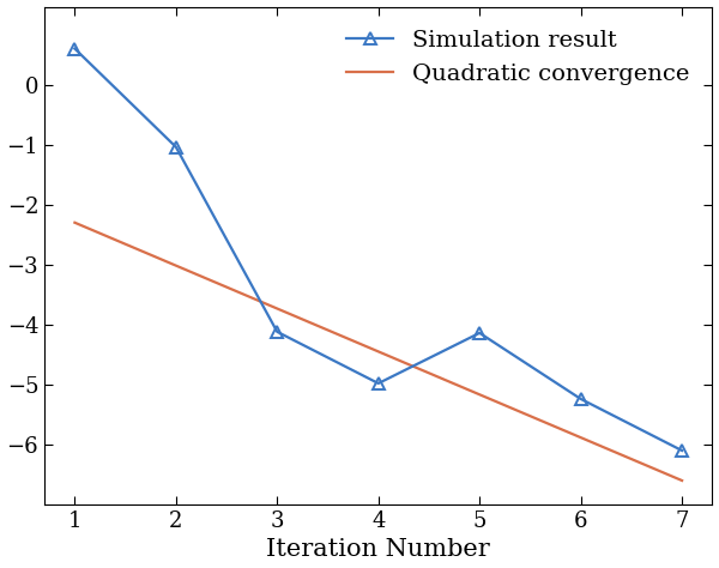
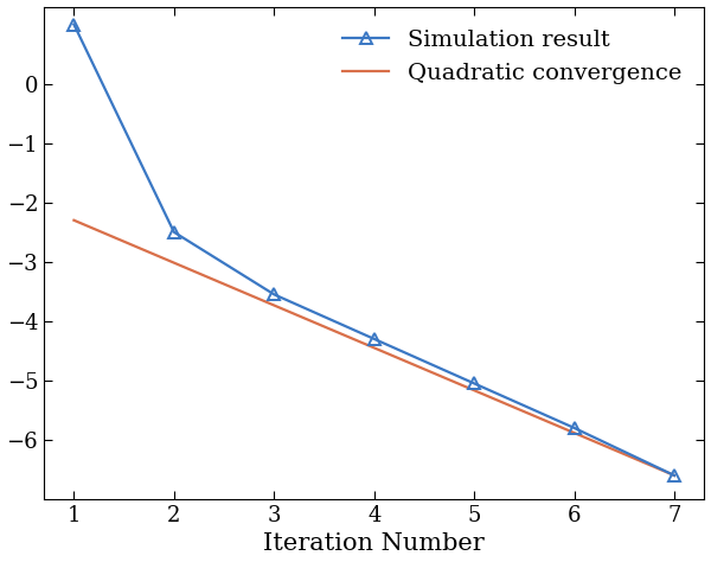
1: 0.60 -> 1.00
2: -1.04 -> -2.50
3: -4.12 -> -3.55
4: -4.98 -> -4.30
5: -4.14 -> -5.05
6: -5.24 -> -5.80
7: -6.10 -> -6.60
